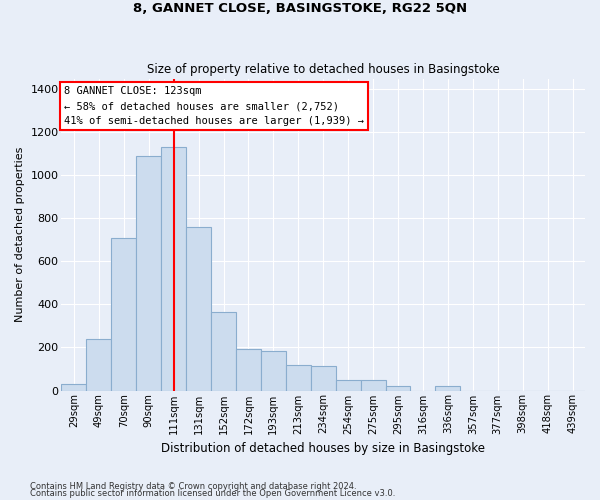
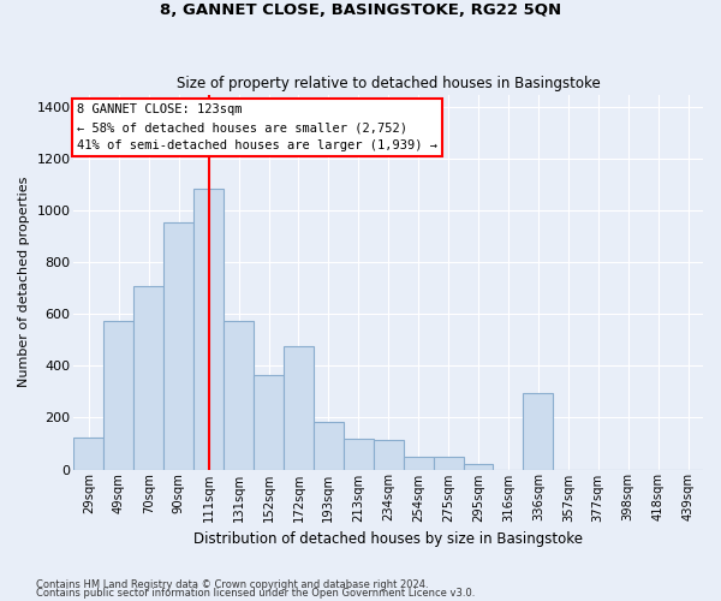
29sqm: 28 -> 125
49sqm: 240 -> 575
90sqm: 1090 -> 955
111sqm: 1130 -> 1085
131sqm: 760 -> 575
172sqm: 195 -> 475
336sqm: 20 -> 295
